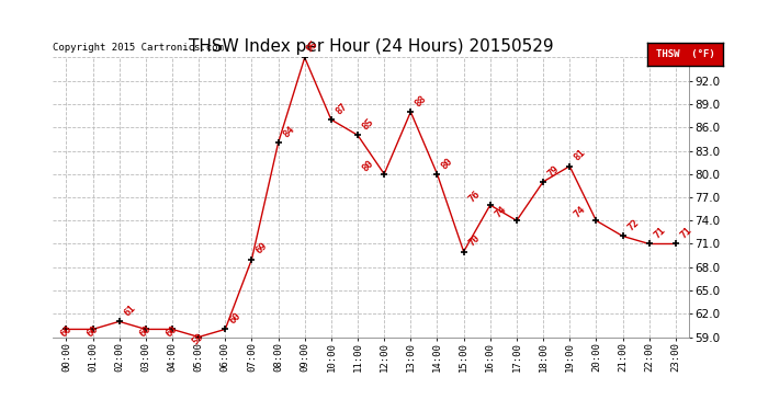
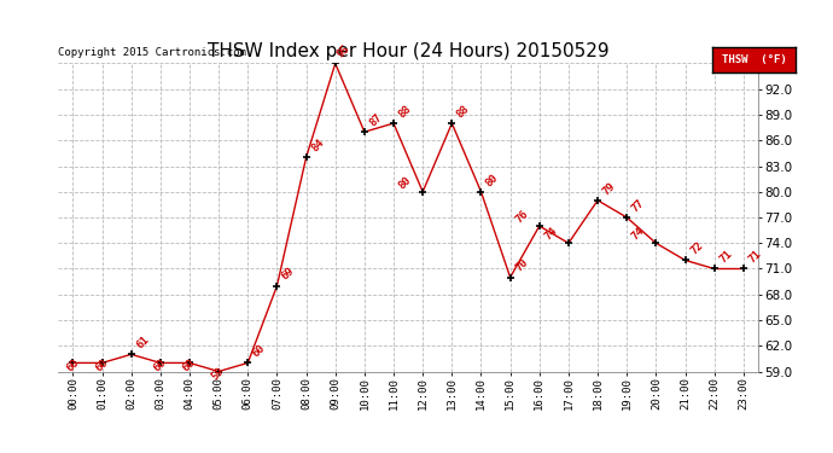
11:00: 85 -> 88
19:00: 81 -> 77
